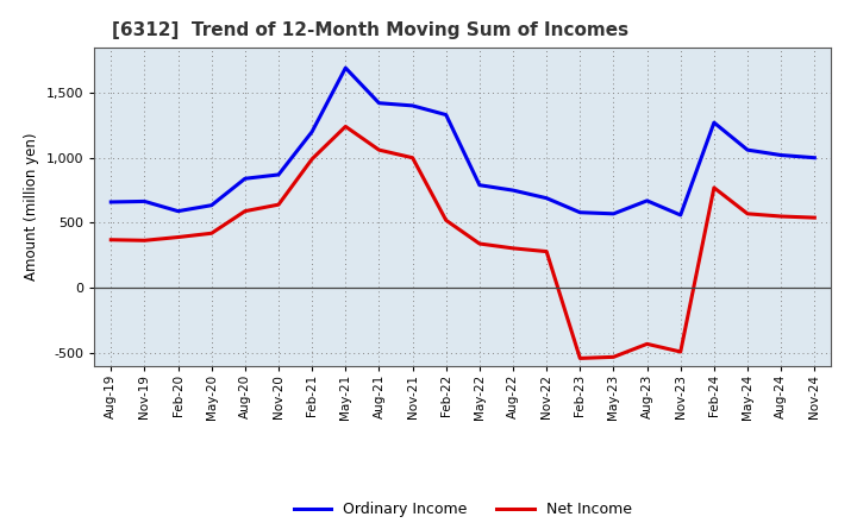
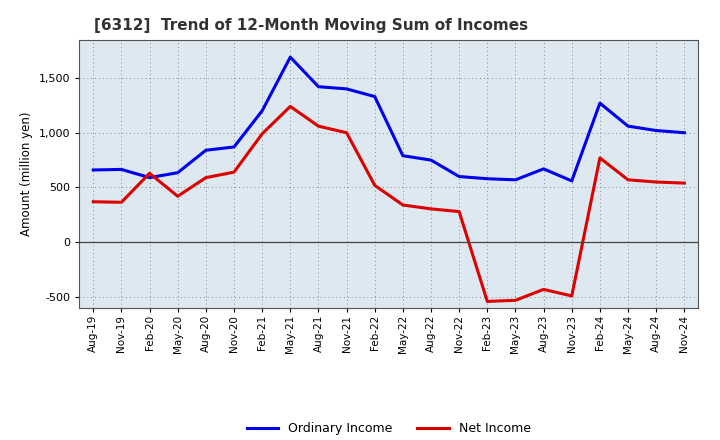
Net Income/Feb-20: 390 -> 630
Ordinary Income/Nov-22: 690 -> 600
